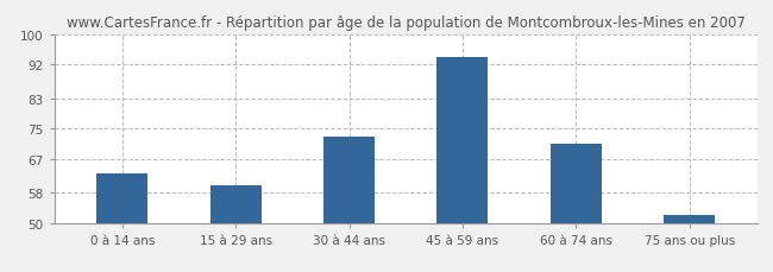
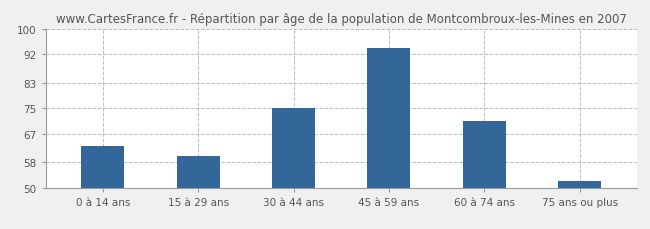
30 à 44 ans: 73 -> 75
